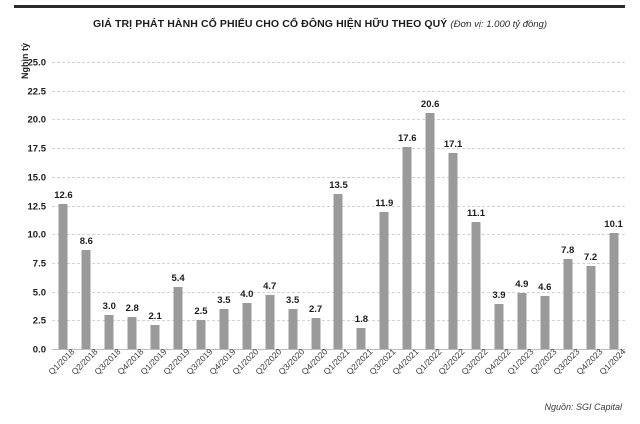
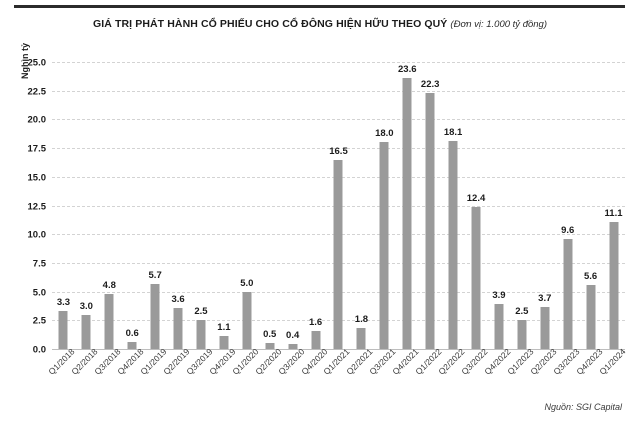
Q1/2018: 12.6 -> 3.3
Q2/2018: 8.6 -> 3.0
Q3/2018: 3.0 -> 4.8
Q4/2018: 2.8 -> 0.6
Q1/2019: 2.1 -> 5.7
Q2/2019: 5.4 -> 3.6
Q4/2019: 3.5 -> 1.1
Q1/2020: 4.0 -> 5.0
Q2/2020: 4.7 -> 0.5
Q3/2020: 3.5 -> 0.4
Q4/2020: 2.7 -> 1.6
Q1/2021: 13.5 -> 16.5
Q3/2021: 11.9 -> 18.0
Q4/2021: 17.6 -> 23.6
Q1/2022: 20.6 -> 22.3
Q2/2022: 17.1 -> 18.1
Q3/2022: 11.1 -> 12.4
Q1/2023: 4.9 -> 2.5
Q2/2023: 4.6 -> 3.7
Q3/2023: 7.8 -> 9.6
Q4/2023: 7.2 -> 5.6
Q1/2024: 10.1 -> 11.1
